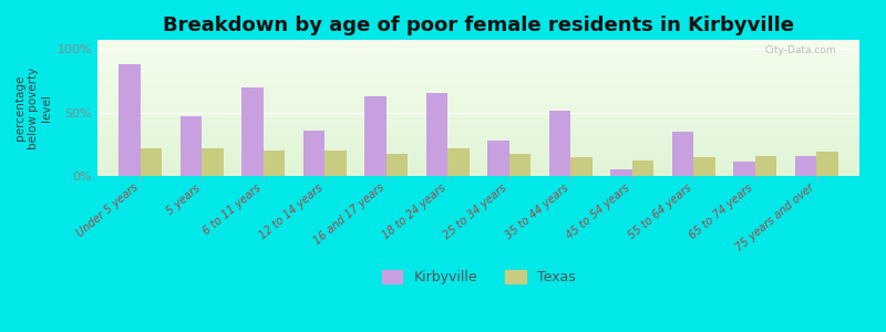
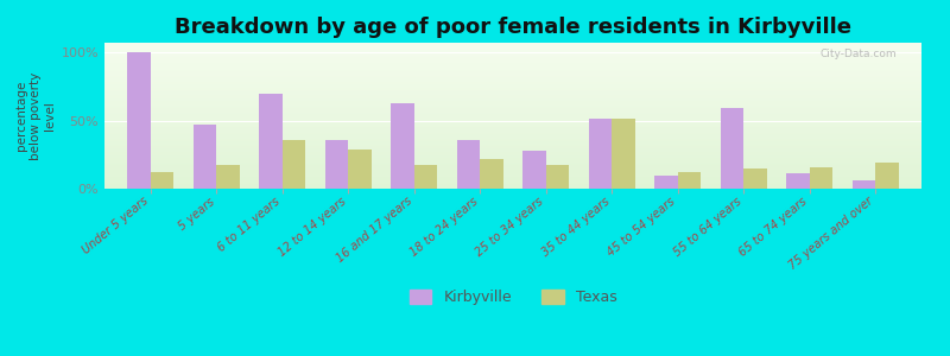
Kirbyville/Under 5 years: 88% -> 100%
Texas/Under 5 years: 22% -> 12%
Texas/5 years: 22% -> 17%
Texas/6 to 11 years: 20% -> 36%
Texas/12 to 14 years: 20% -> 29%
Kirbyville/18 to 24 years: 65% -> 36%
Texas/35 to 44 years: 15% -> 51%
Kirbyville/45 to 54 years: 5% -> 10%
Kirbyville/55 to 64 years: 35% -> 59%
Kirbyville/75 years and over: 16% -> 6%
